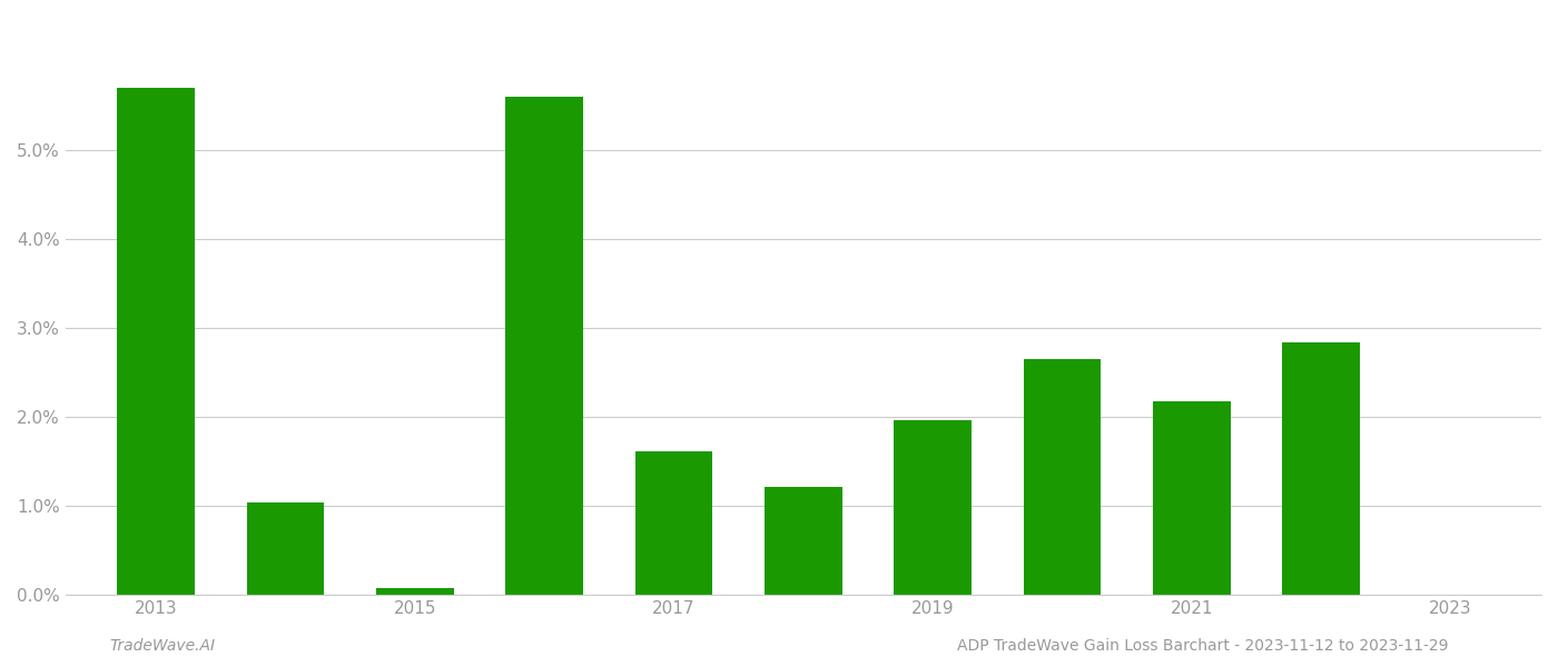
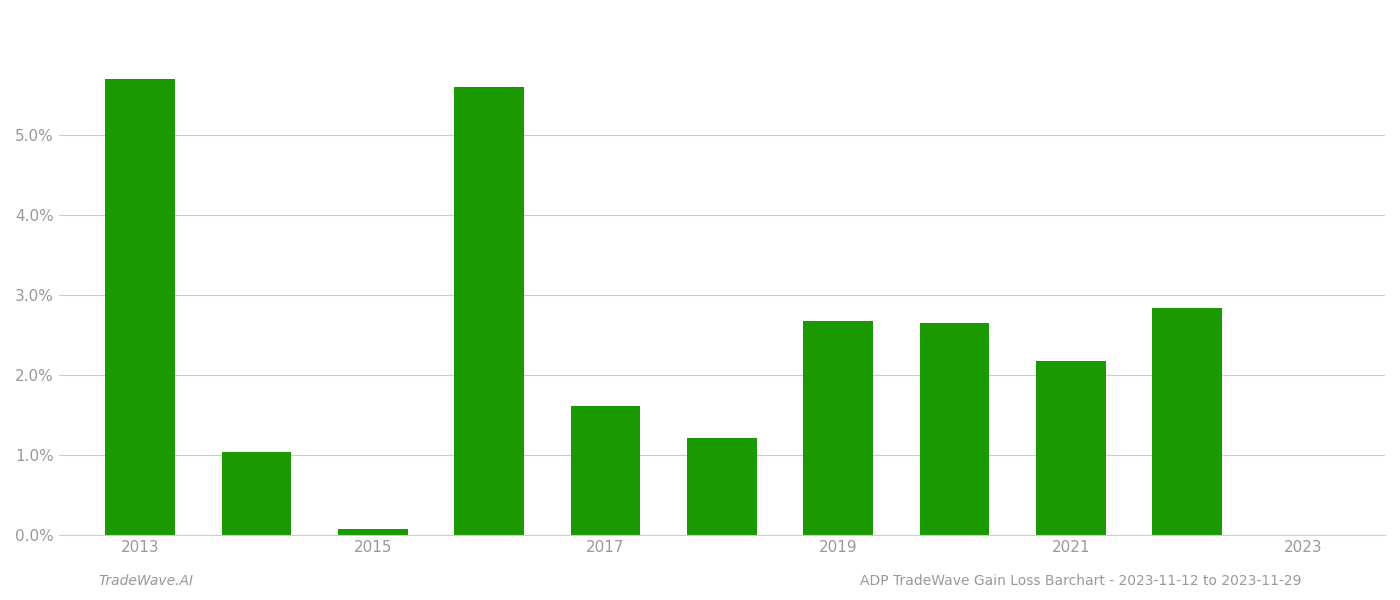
2019: 1.96% -> 2.68%
